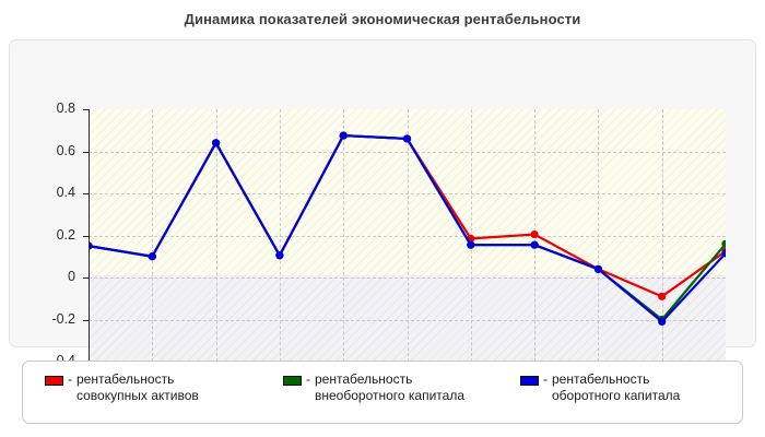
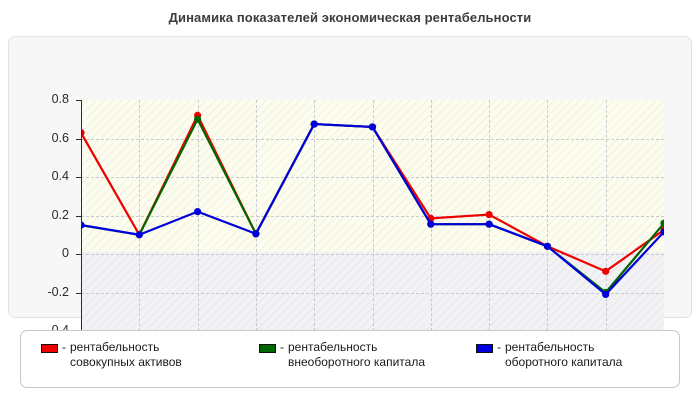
рентабельность совокупных активов/2014: 0.15 -> 0.63
рентабельность совокупных активов/2016: 0.64 -> 0.72
рентабельность внеоборотного капитала/2016: 0.64 -> 0.70
рентабельность оборотного капитала/2016: 0.64 -> 0.22
